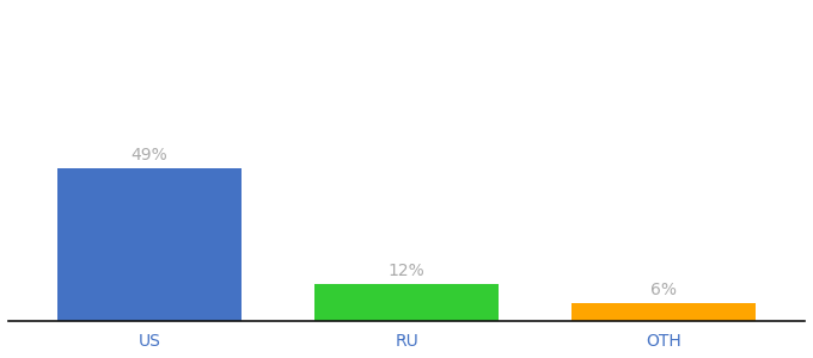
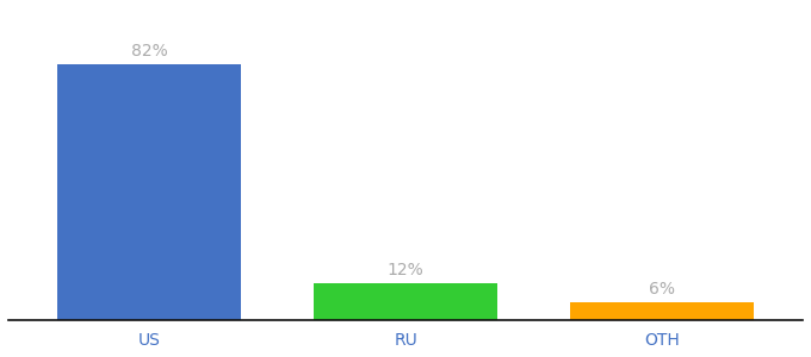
US: 49% -> 82%
